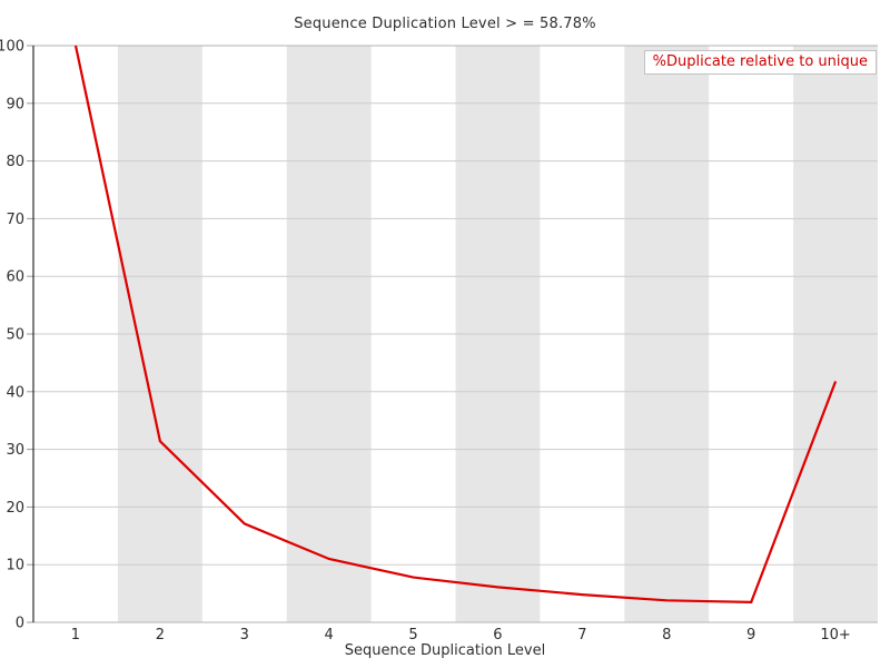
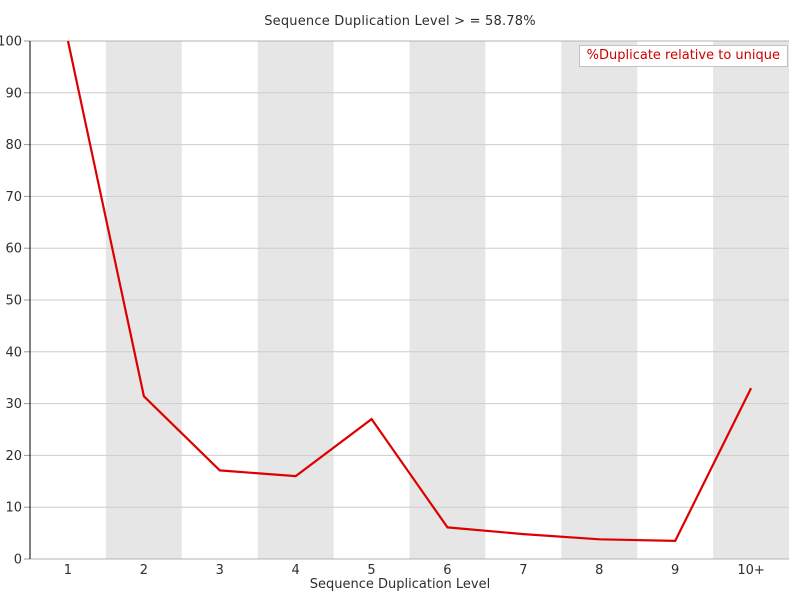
4: 11 -> 16
5: 8 -> 27
10+: 42 -> 33
